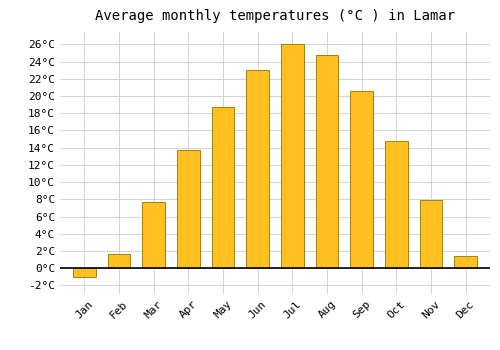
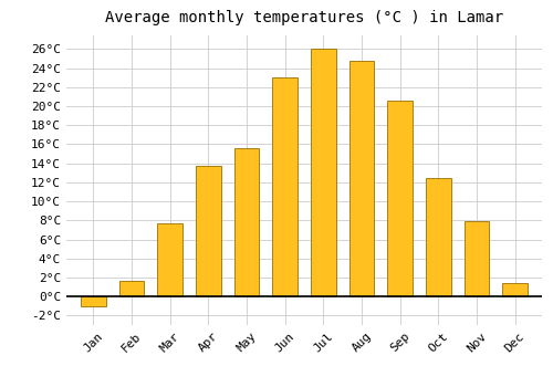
May: 18.7°C -> 15.6°C
Oct: 14.8°C -> 12.4°C
